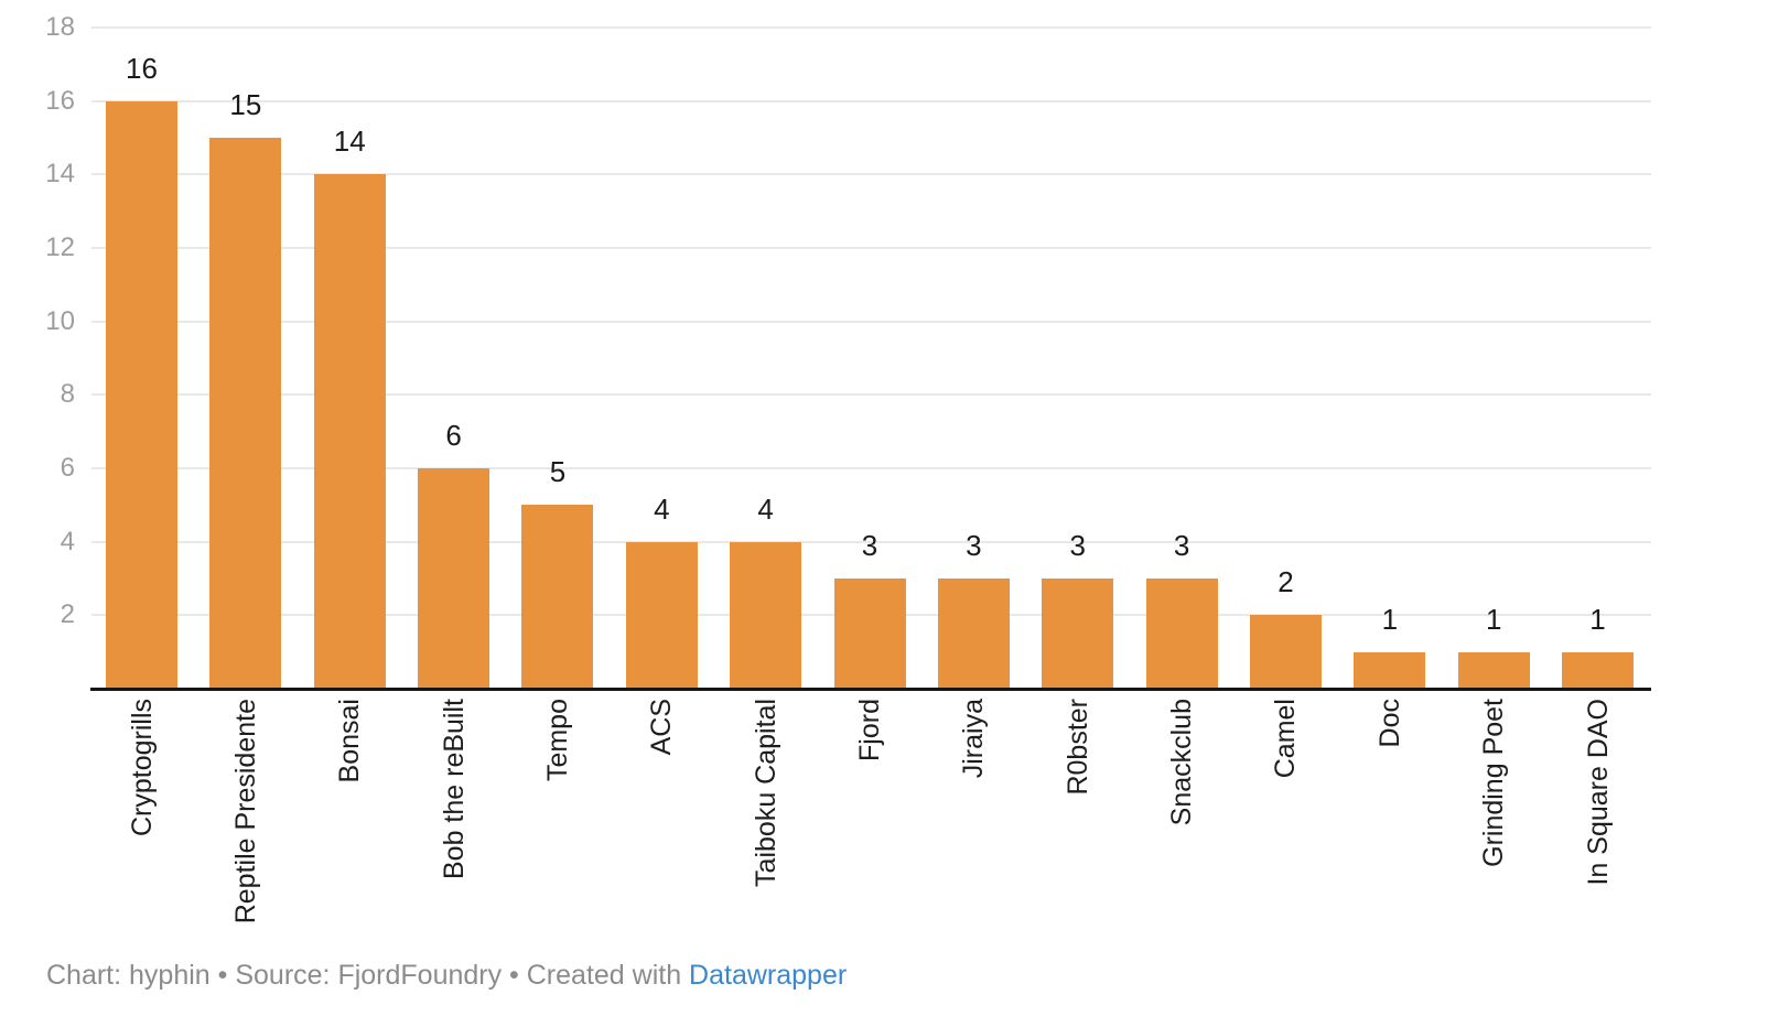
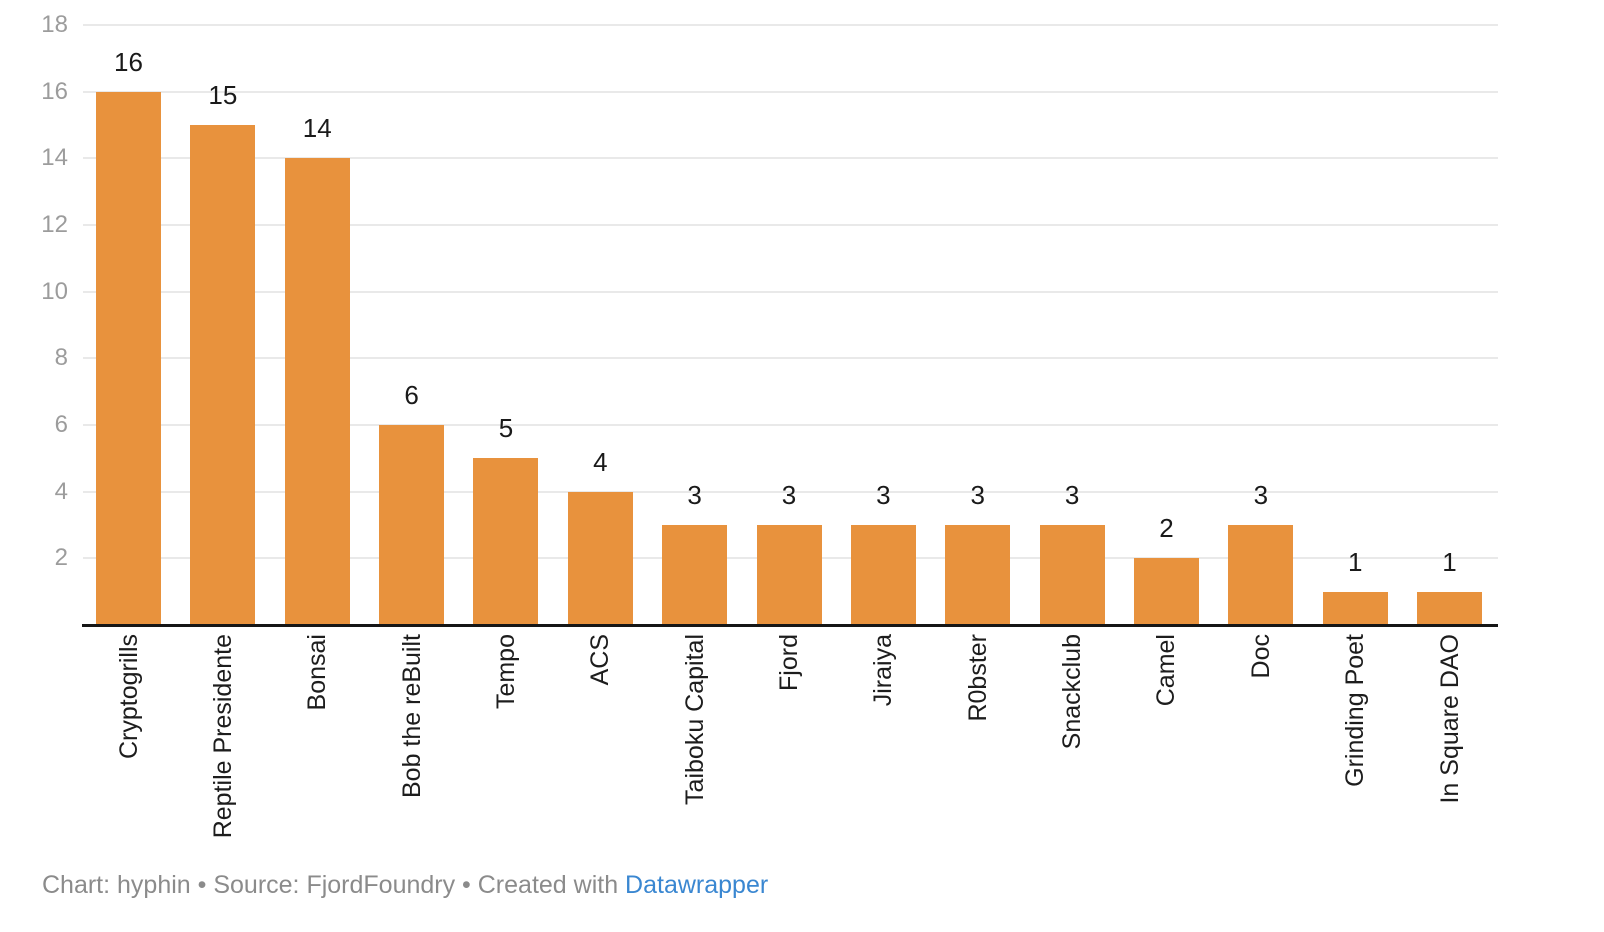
Taiboku Capital: 4 -> 3
Doc: 1 -> 3
